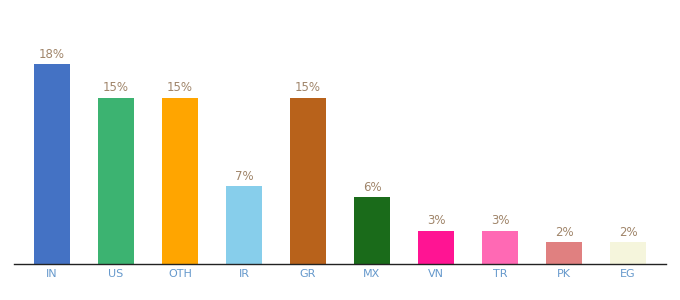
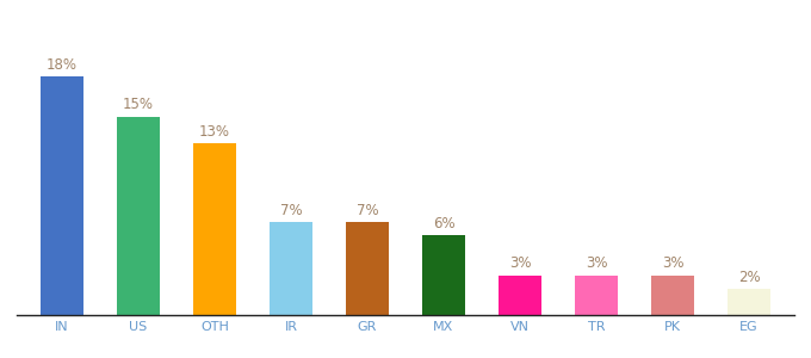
OTH: 15% -> 13%
GR: 15% -> 7%
PK: 2% -> 3%
